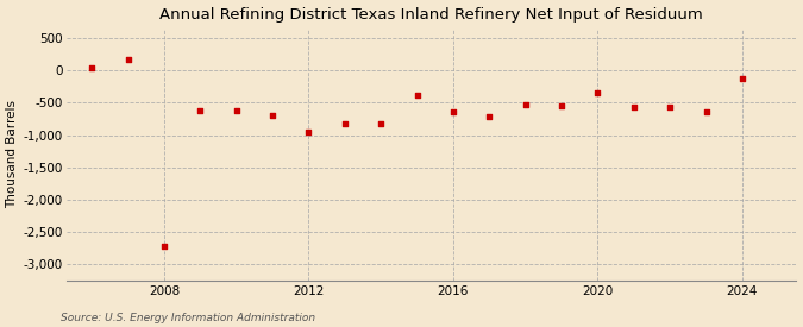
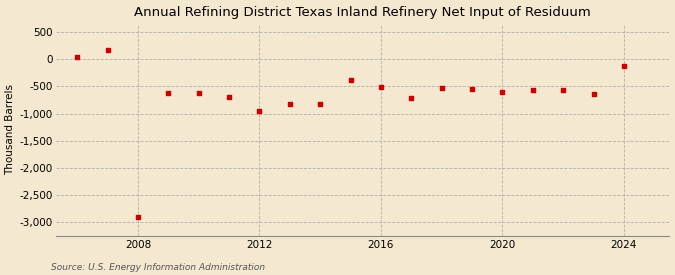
2008: -2,720 -> -2,900
2016: -640 -> -510
2020: -340 -> -600
